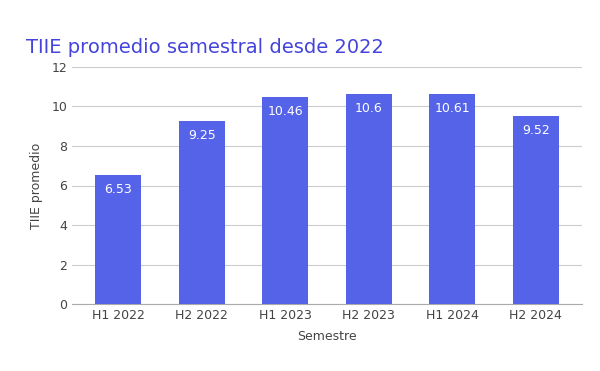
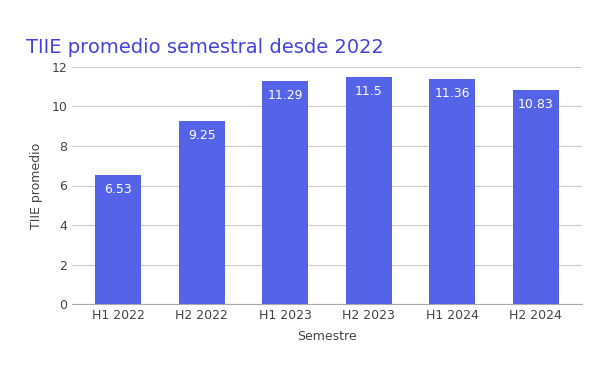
H1 2023: 10.46 -> 11.29
H2 2023: 10.6 -> 11.5
H1 2024: 10.61 -> 11.36
H2 2024: 9.52 -> 10.83
